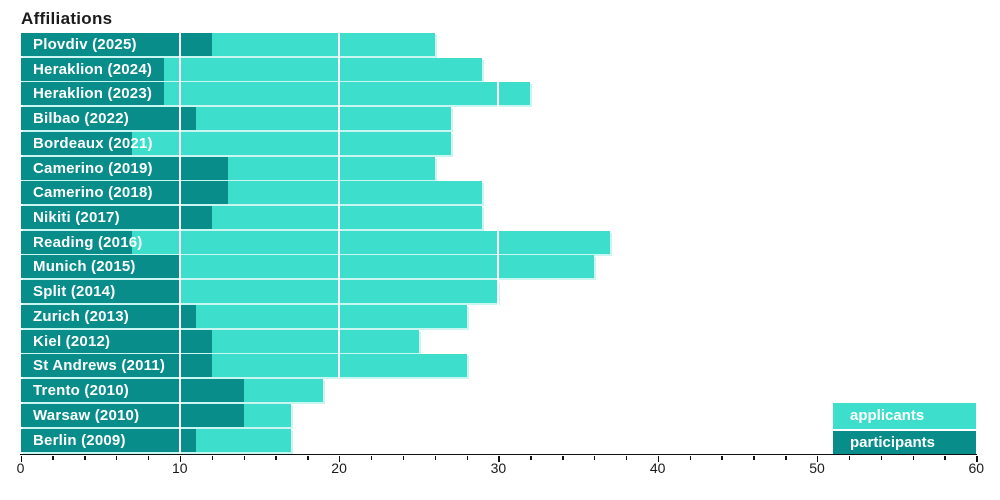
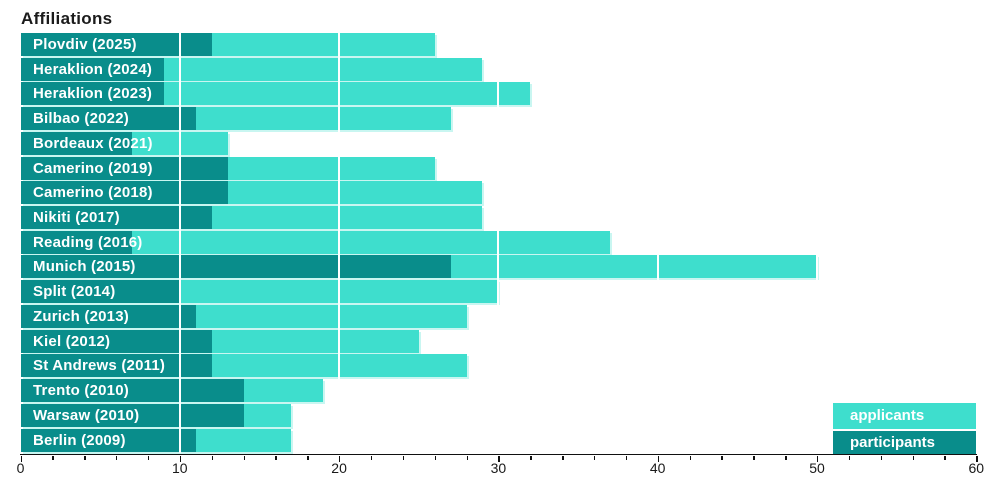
applicants/Bordeaux (2021): 27 -> 13
applicants/Munich (2015): 36 -> 50
participants/Munich (2015): 10 -> 27
